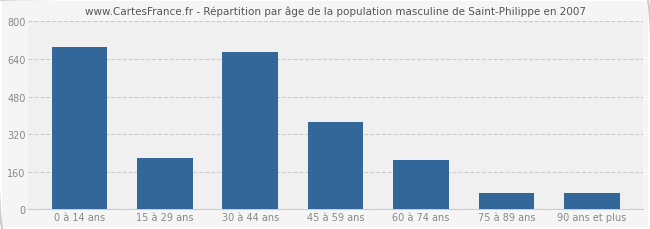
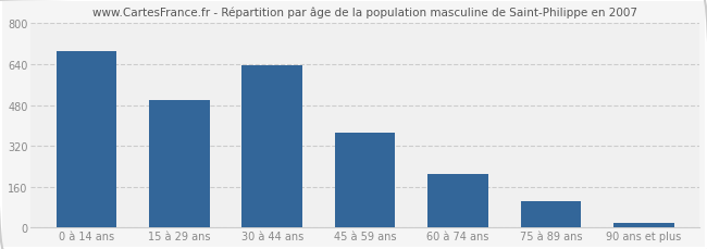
15 à 29 ans: 220 -> 500
30 à 44 ans: 670 -> 635
75 à 89 ans: 70 -> 105
90 ans et plus: 70 -> 18
